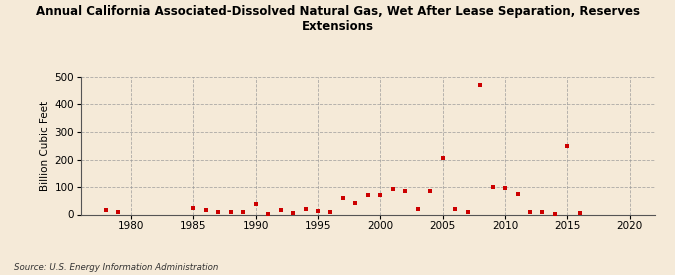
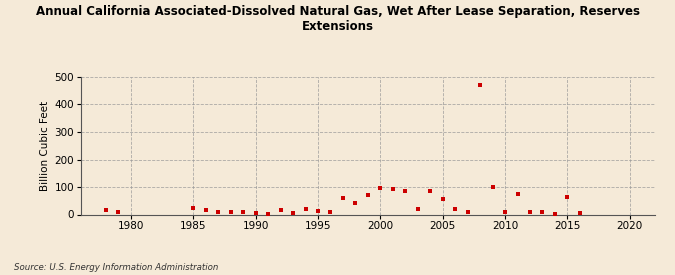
1990: 40 -> 5
2000: 70 -> 98
2005: 205 -> 55
2010: 95 -> 10
2015: 250 -> 62
